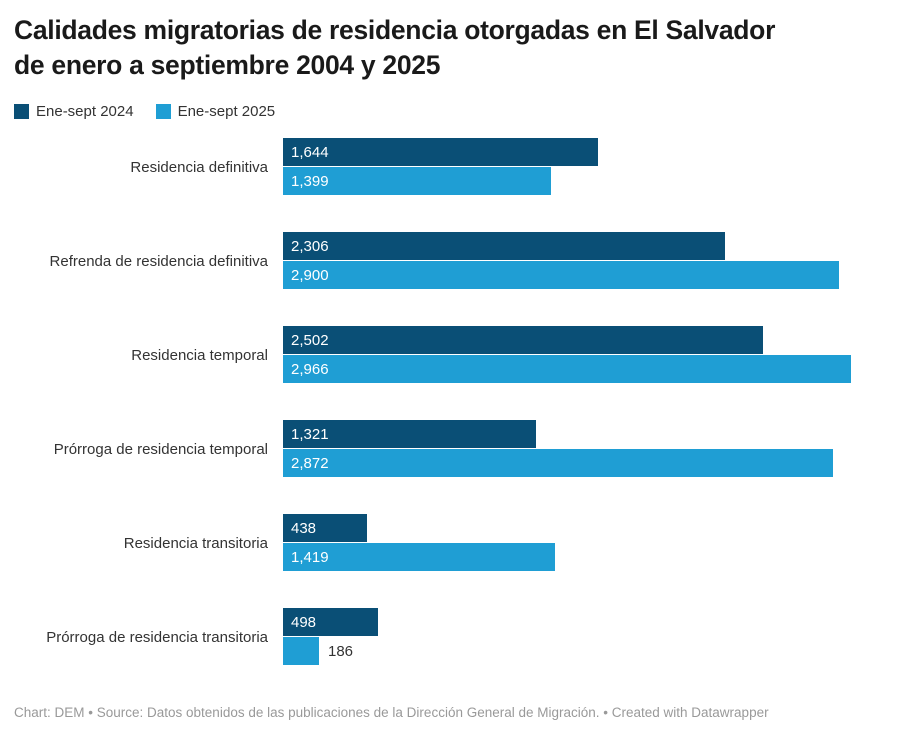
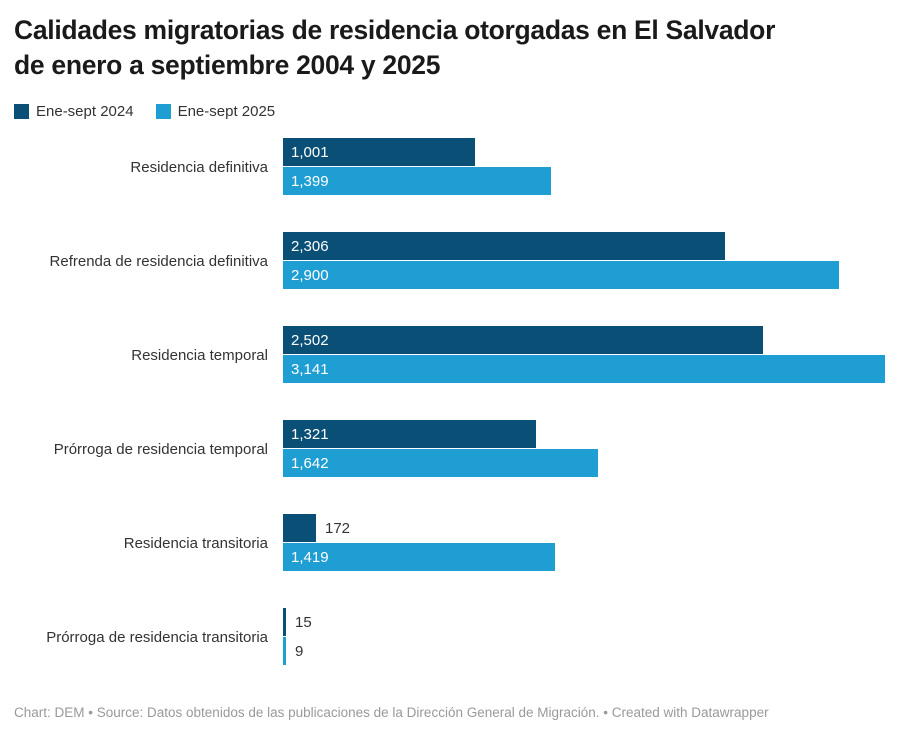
Ene-sept 2024/Residencia definitiva: 1,644 -> 1,001
Ene-sept 2025/Residencia temporal: 2,966 -> 3,141
Ene-sept 2025/Prórroga de residencia temporal: 2,872 -> 1,642
Ene-sept 2024/Residencia transitoria: 438 -> 172
Ene-sept 2024/Prórroga de residencia transitoria: 498 -> 15
Ene-sept 2025/Prórroga de residencia transitoria: 186 -> 9
